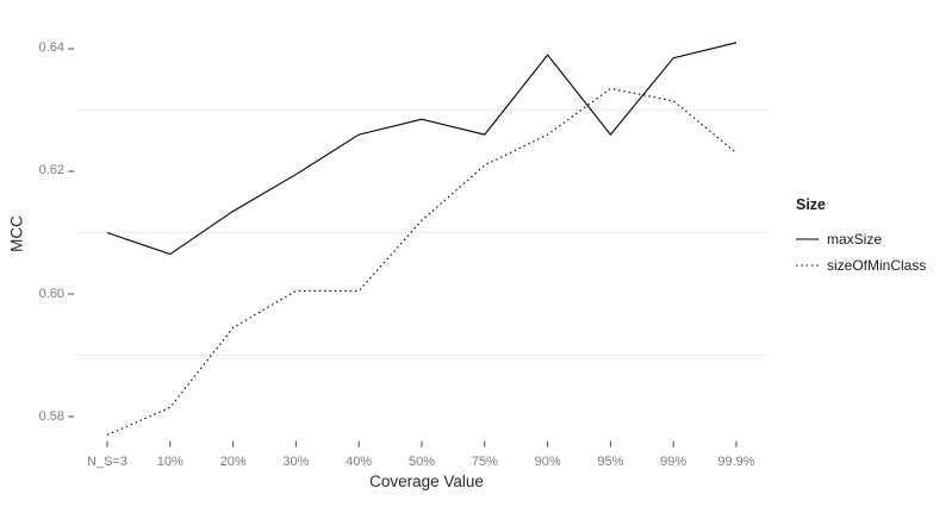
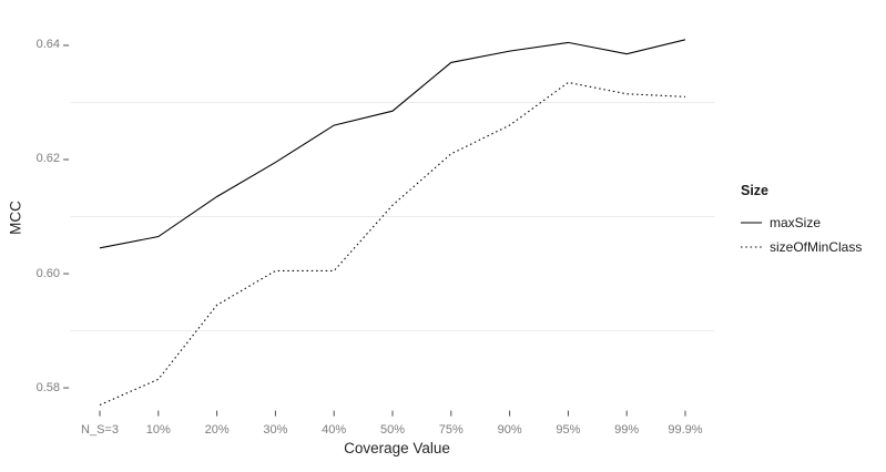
maxSize/N_S=3: 0.610 -> 0.605
maxSize/75%: 0.626 -> 0.637
maxSize/95%: 0.626 -> 0.640
sizeOfMinClass/99.9%: 0.623 -> 0.631
